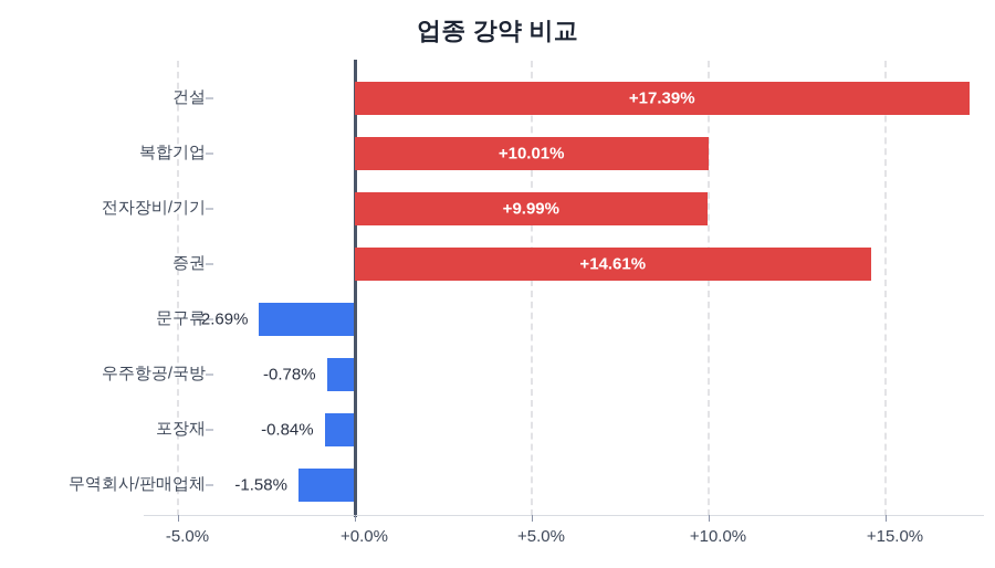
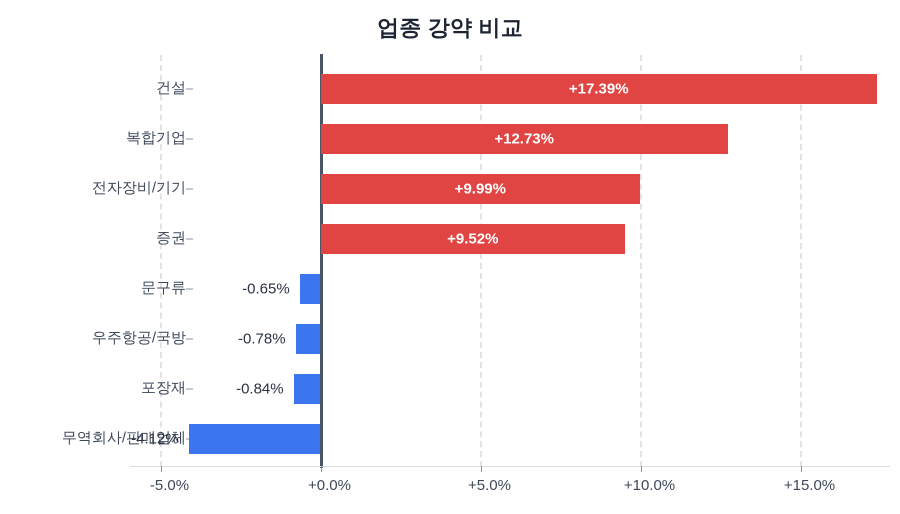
복합기업: +10.01% -> +12.73%
증권: +14.61% -> +9.52%
문구류: -2.69% -> -0.65%
무역회사/판매업체: -1.58% -> -4.12%
